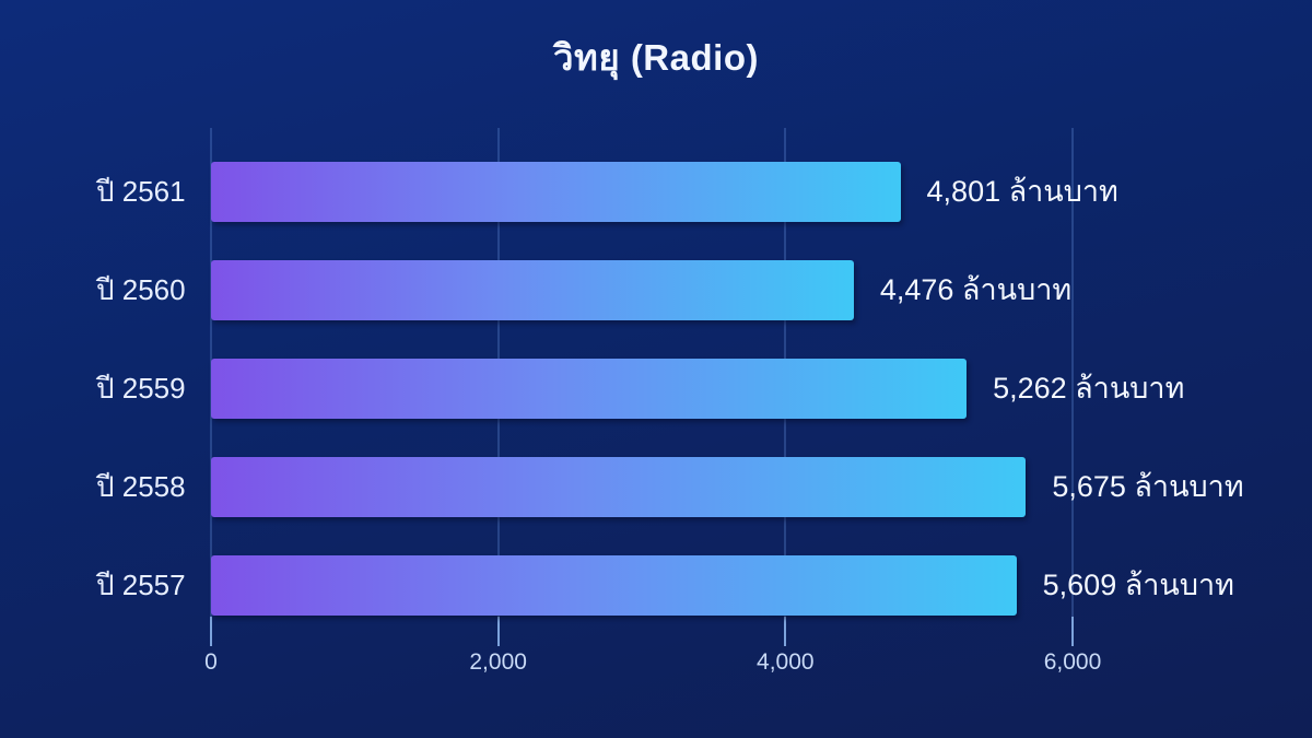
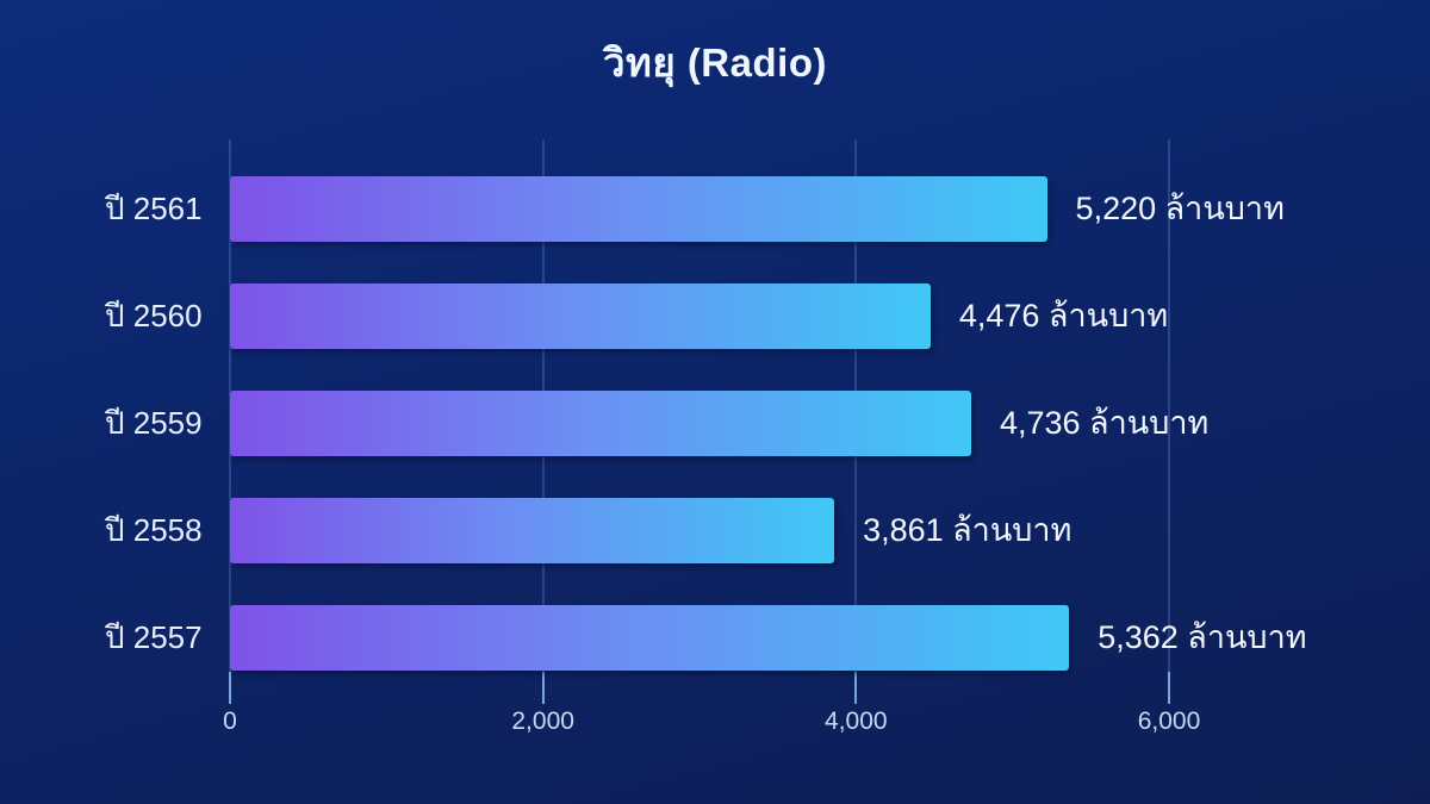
ปี 2561: 4,801 -> 5,220
ปี 2559: 5,262 -> 4,736
ปี 2558: 5,675 -> 3,861
ปี 2557: 5,609 -> 5,362
